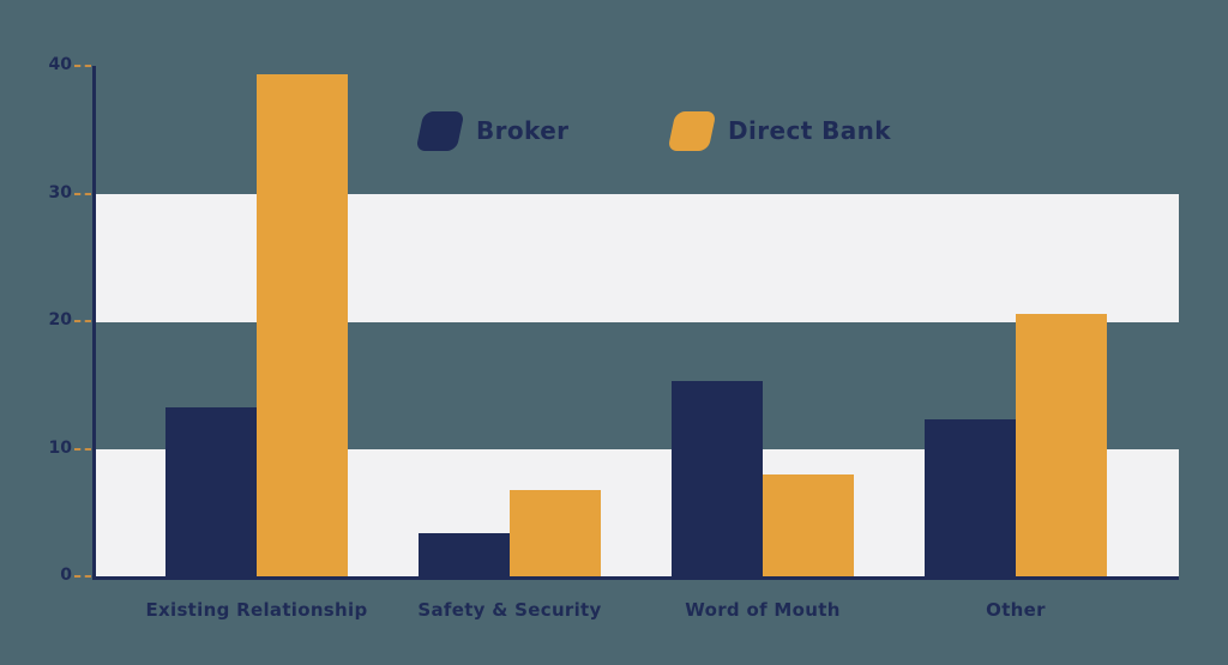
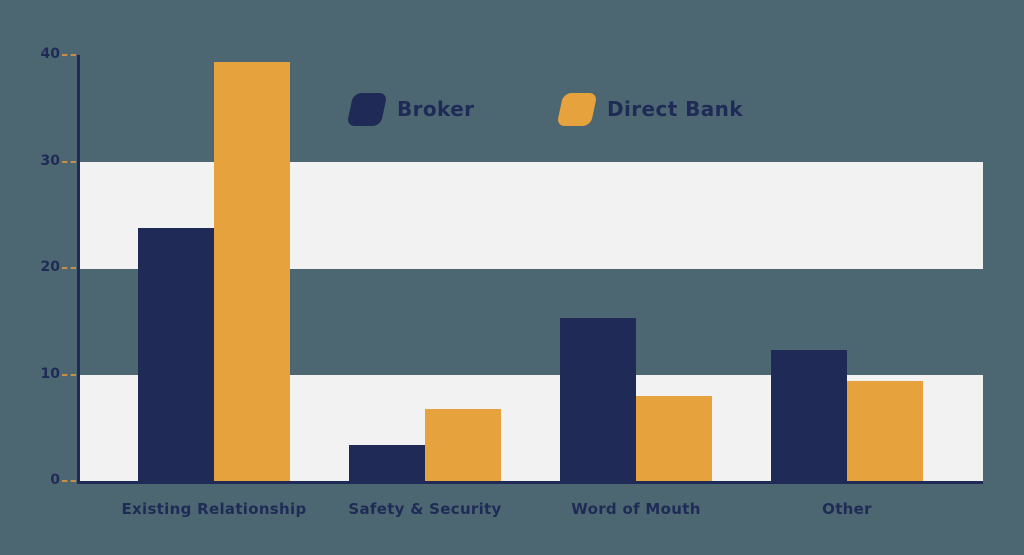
Broker/Existing Relationship: 13.2 -> 23.8
Direct Bank/Other: 20.6 -> 9.4
